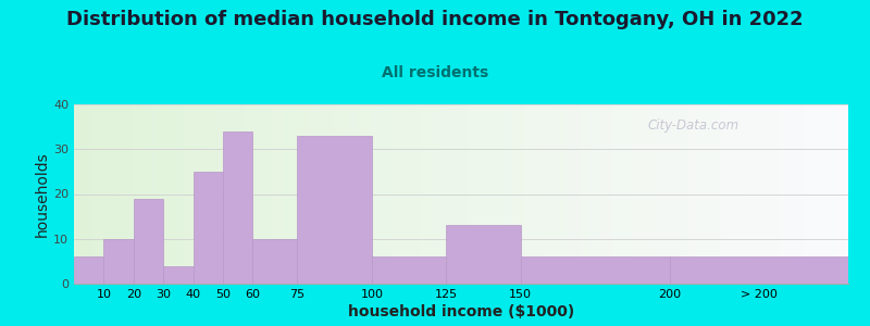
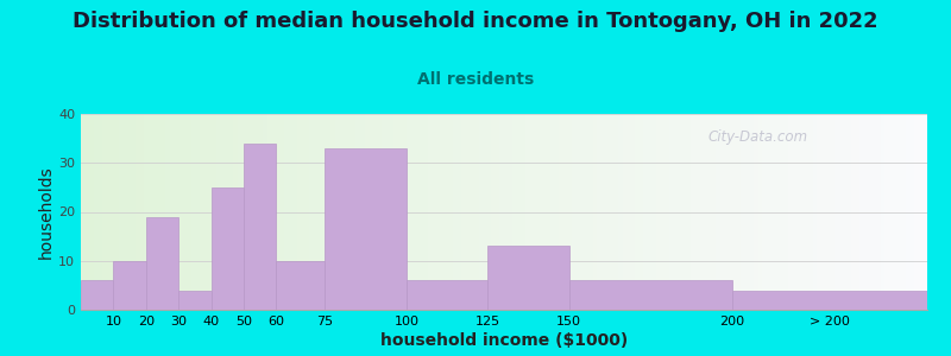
> 200: 6 -> 4
